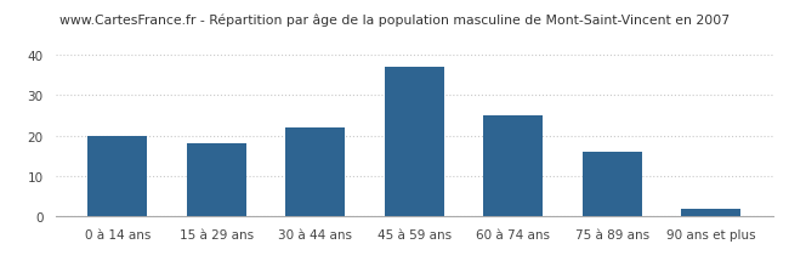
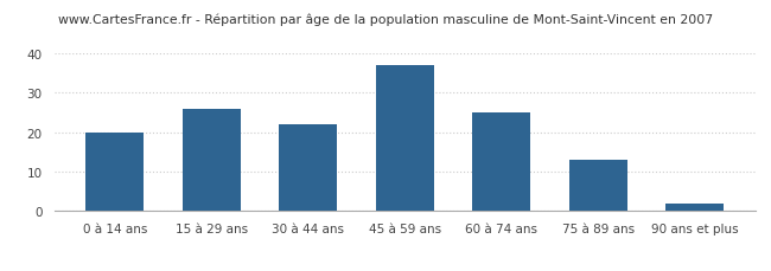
15 à 29 ans: 18 -> 26
75 à 89 ans: 16 -> 13
